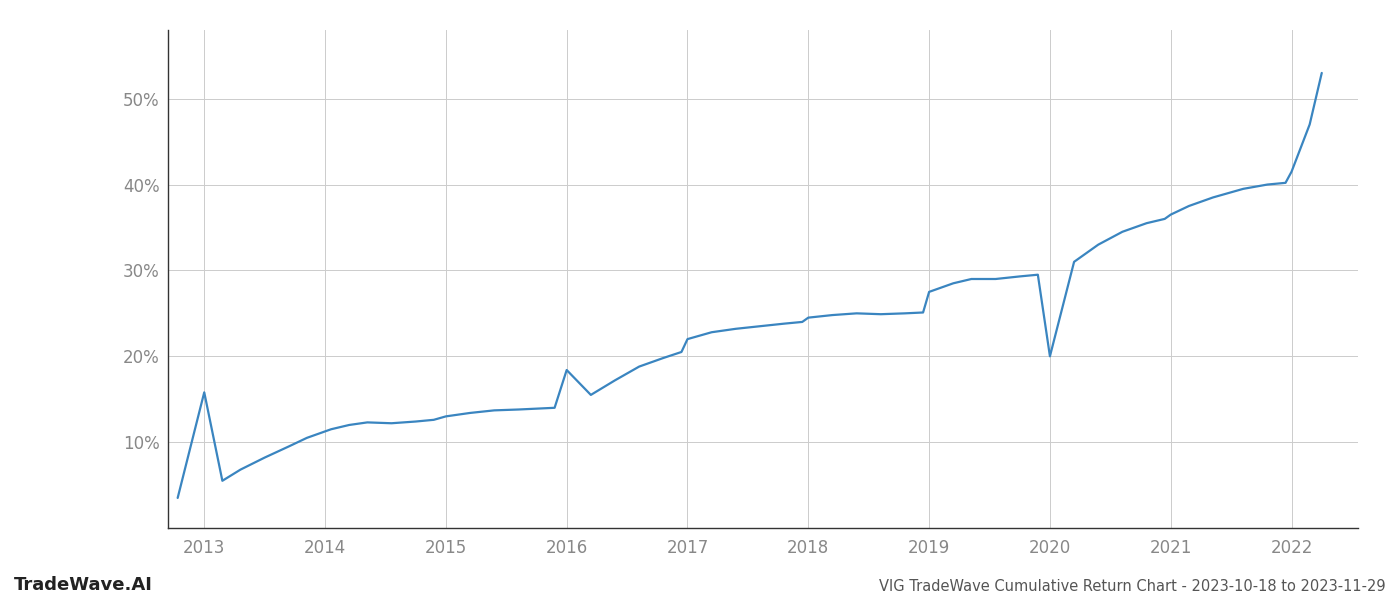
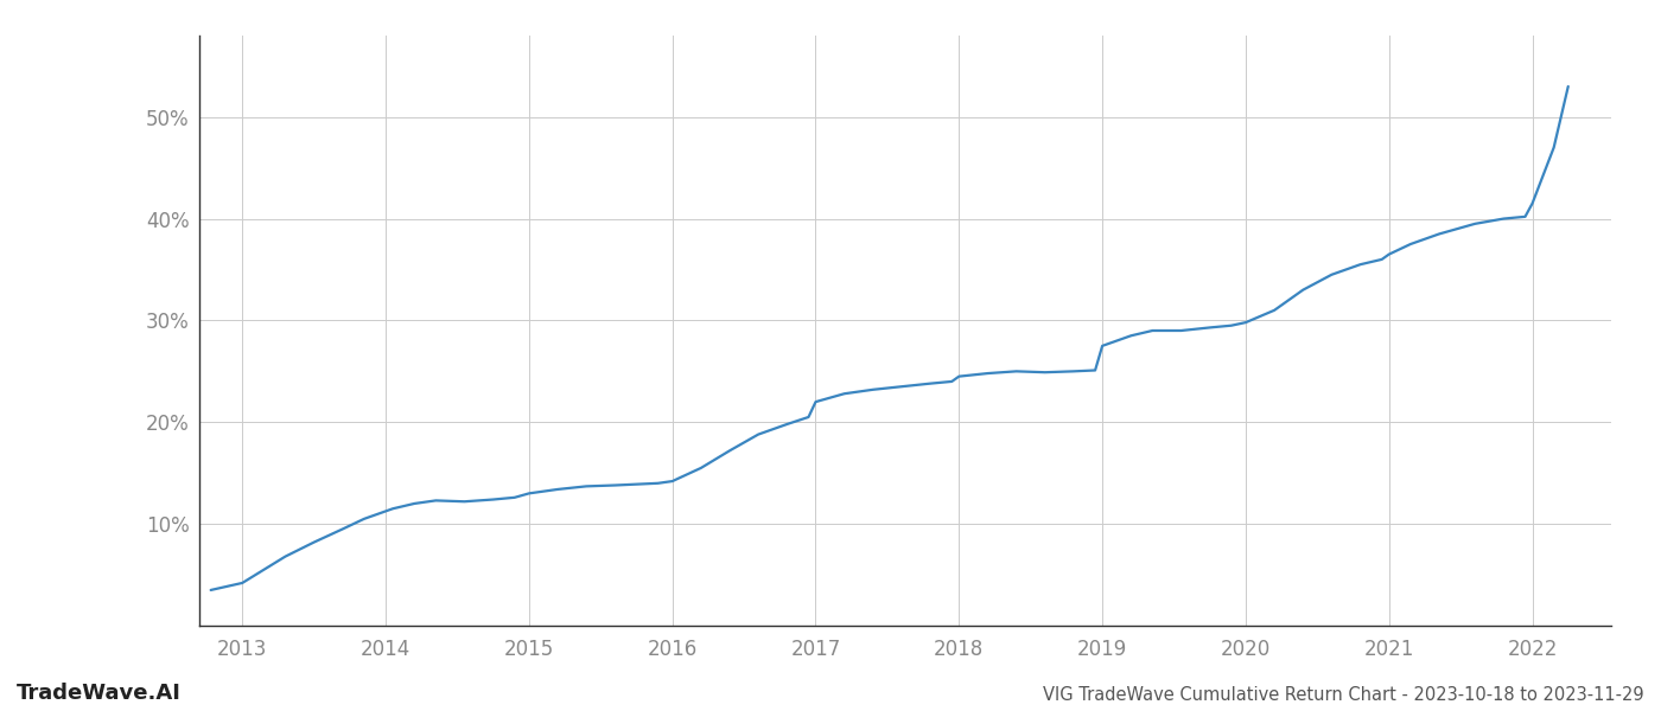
2013: 15.8% -> 4.2%
2016: 18.4% -> 14.2%
2020: 20.0% -> 29.8%
